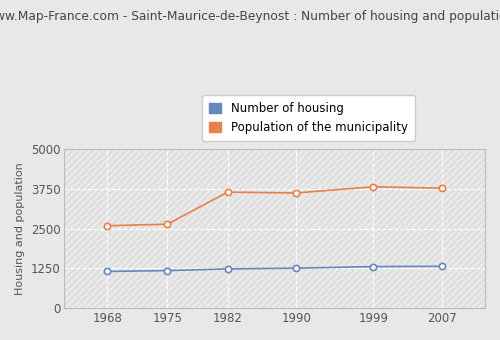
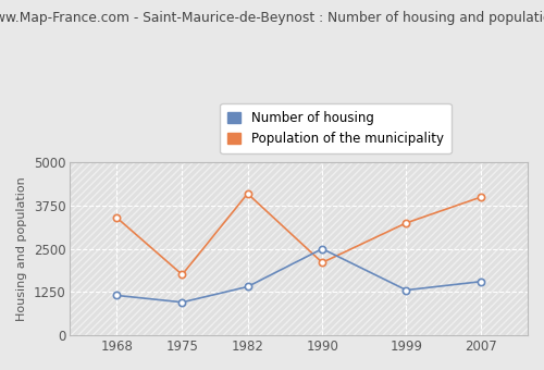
Population of the municipality/1968: 2590 -> 3400
Number of housing/1975: 1180 -> 950
Population of the municipality/1975: 2640 -> 1750
Number of housing/1982: 1230 -> 1400
Population of the municipality/1982: 3650 -> 4100
Number of housing/1990: 1250 -> 2500
Population of the municipality/1990: 3620 -> 2100
Population of the municipality/1999: 3820 -> 3250
Number of housing/2007: 1310 -> 1550
Population of the municipality/2007: 3780 -> 4000
